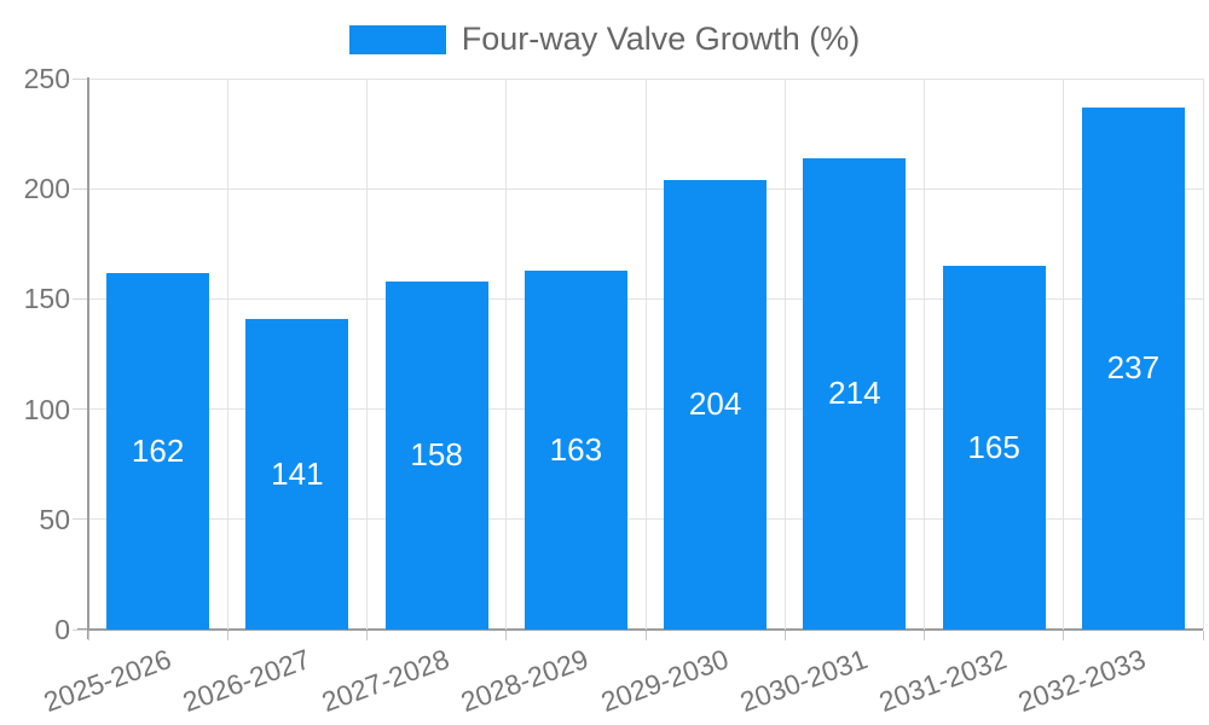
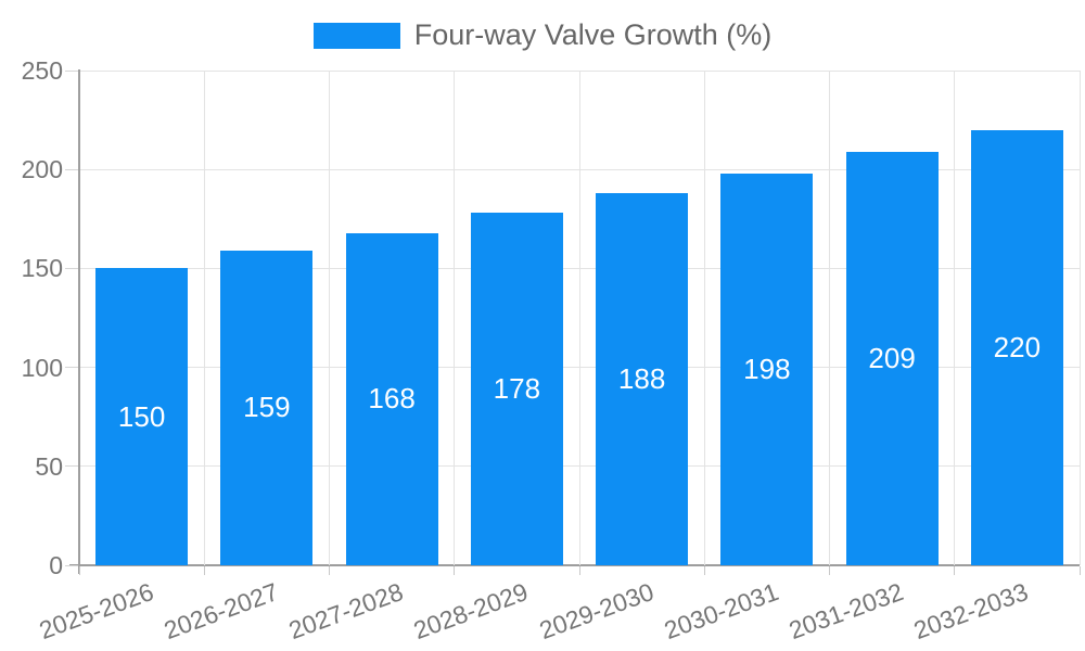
2025-2026: 162 -> 150
2026-2027: 141 -> 159
2027-2028: 158 -> 168
2028-2029: 163 -> 178
2029-2030: 204 -> 188
2030-2031: 214 -> 198
2031-2032: 165 -> 209
2032-2033: 237 -> 220
